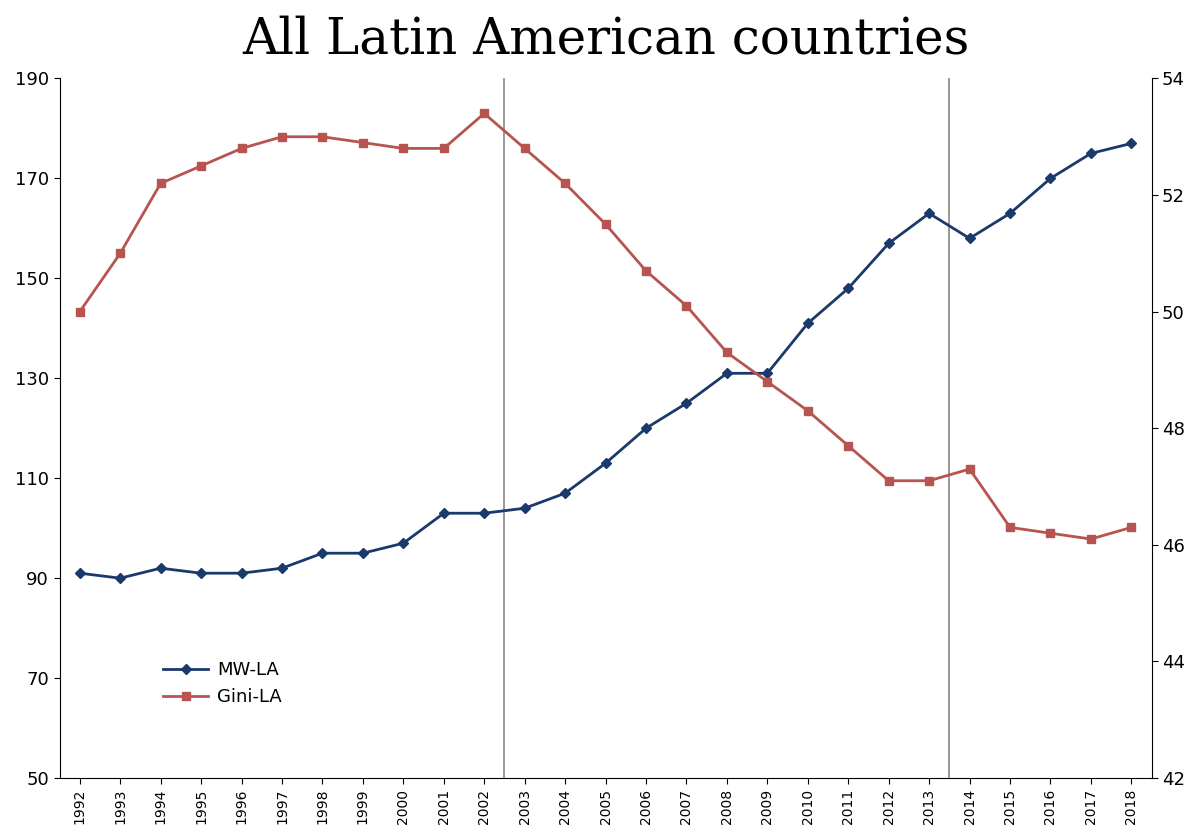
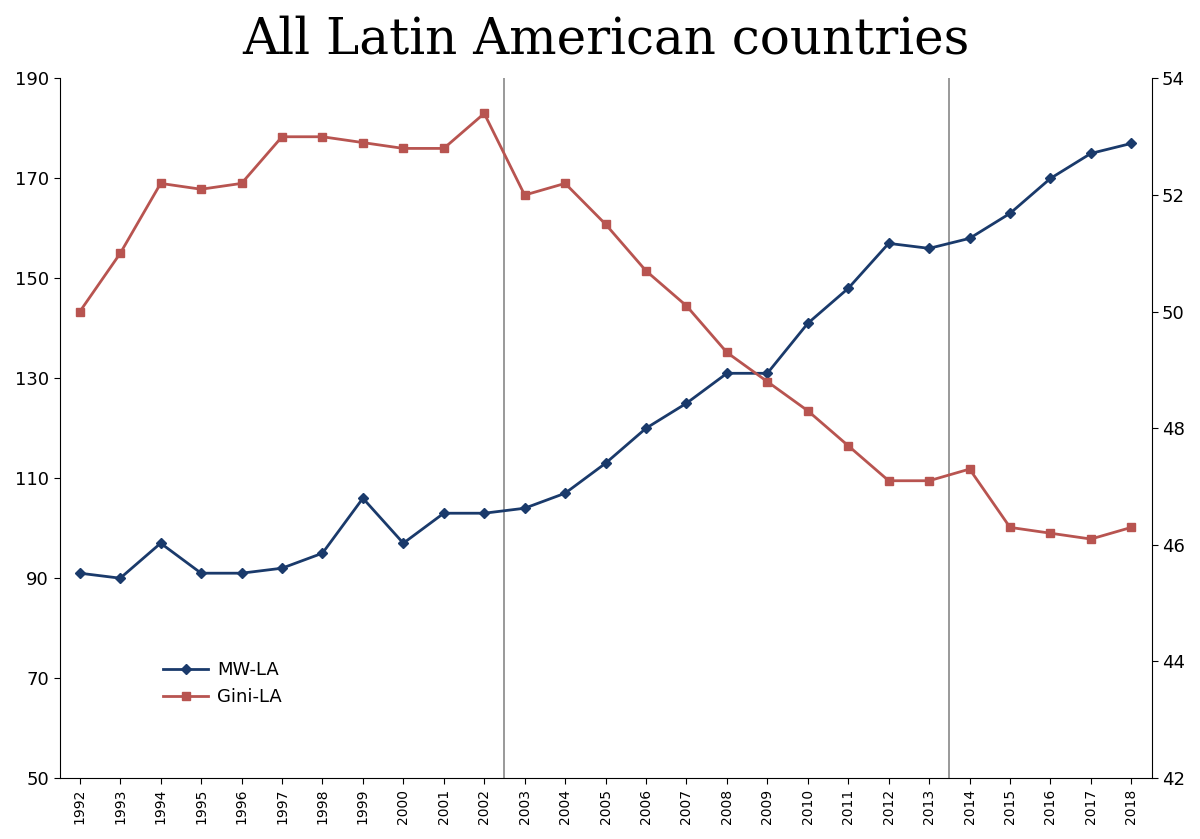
MW-LA/1994: 92 -> 97
Gini-LA/1995: 52.5 -> 52.1
Gini-LA/1996: 52.8 -> 52.2
MW-LA/1999: 95 -> 106
Gini-LA/2003: 52.8 -> 52.0
MW-LA/2013: 163 -> 156
